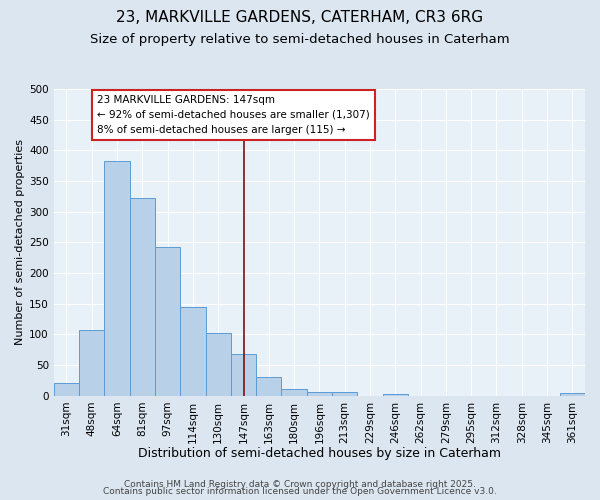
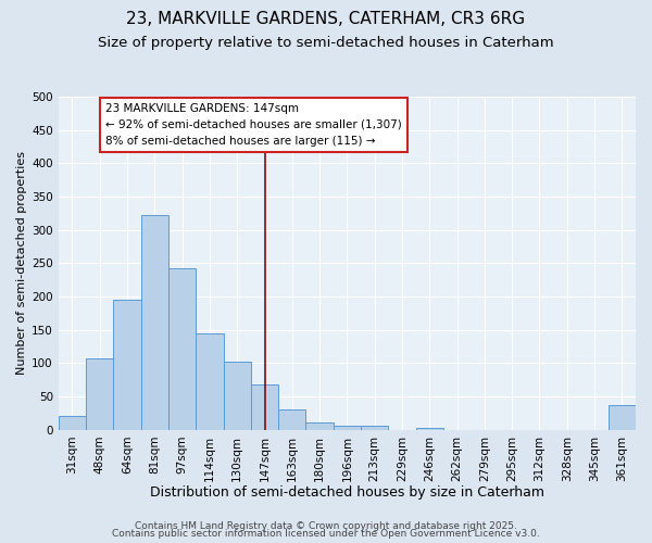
64sqm: 383 -> 196
361sqm: 4 -> 38
